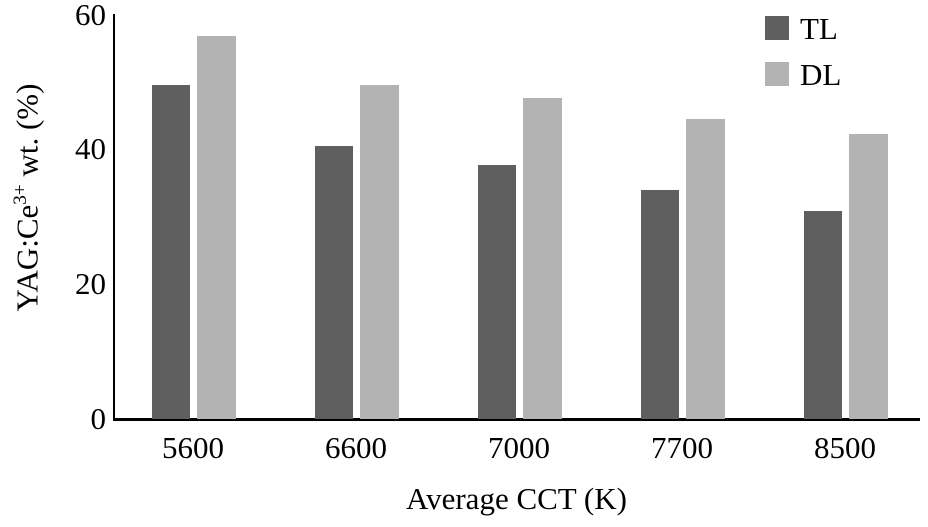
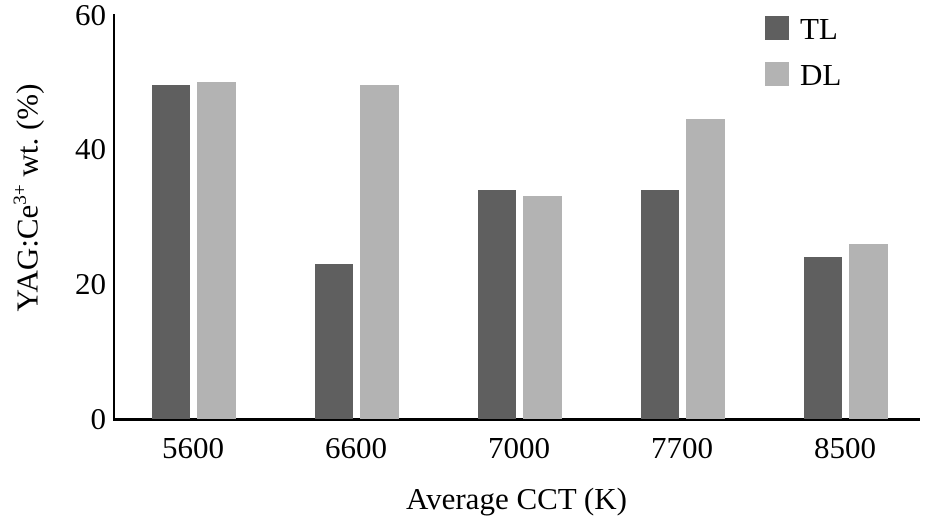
DL/5600: 57 -> 50
TL/6600: 40 -> 23
TL/7000: 38 -> 34
DL/7000: 48 -> 33
TL/8500: 31 -> 24
DL/8500: 42 -> 26
